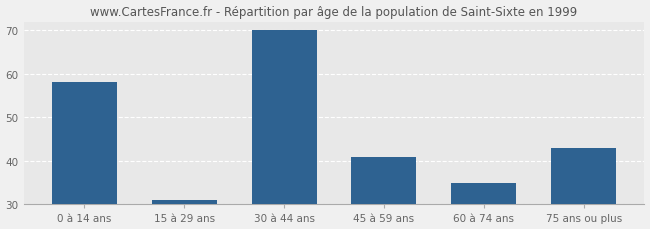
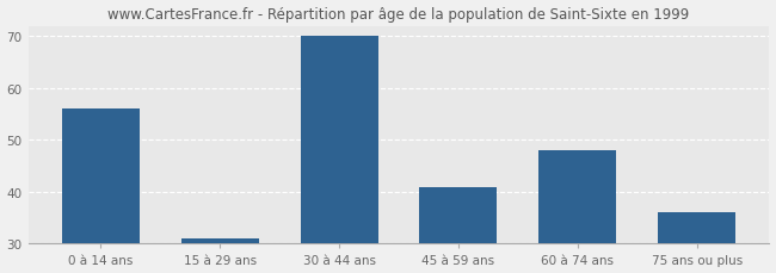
0 à 14 ans: 58 -> 56
60 à 74 ans: 35 -> 48
75 ans ou plus: 43 -> 36
